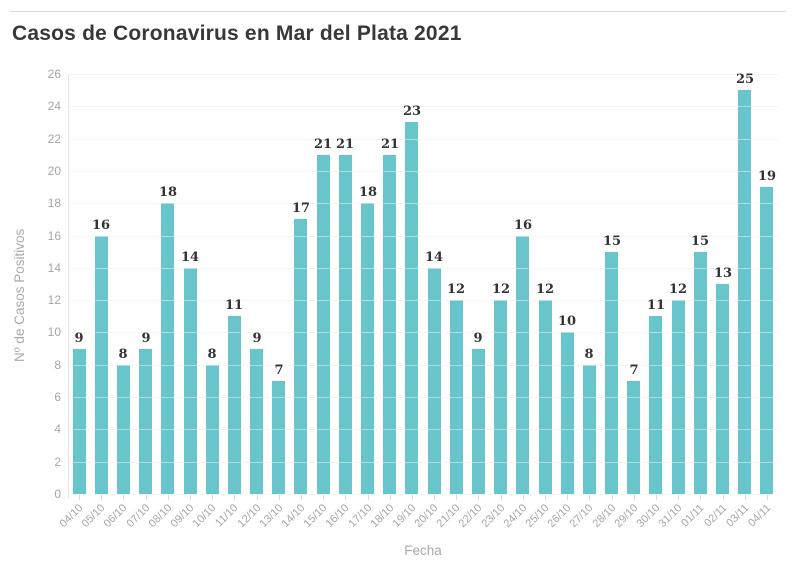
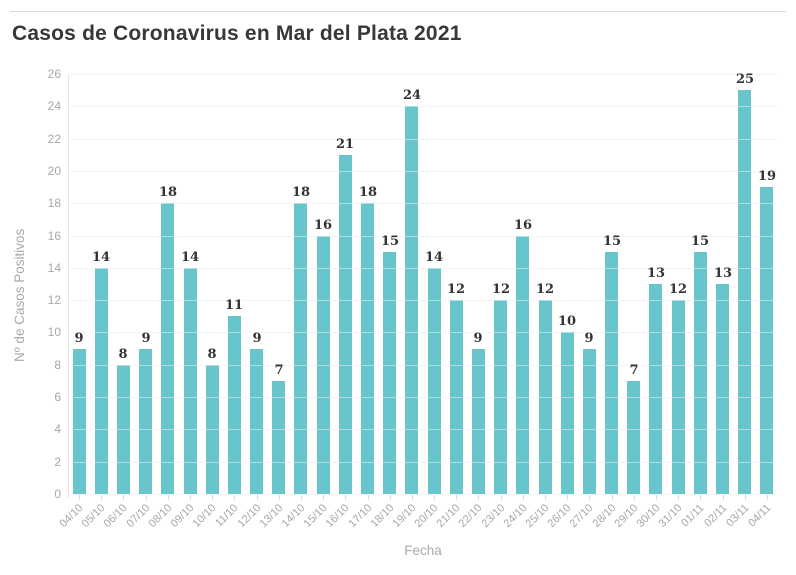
05/10: 16 -> 14
14/10: 17 -> 18
15/10: 21 -> 16
18/10: 21 -> 15
19/10: 23 -> 24
27/10: 8 -> 9
30/10: 11 -> 13
